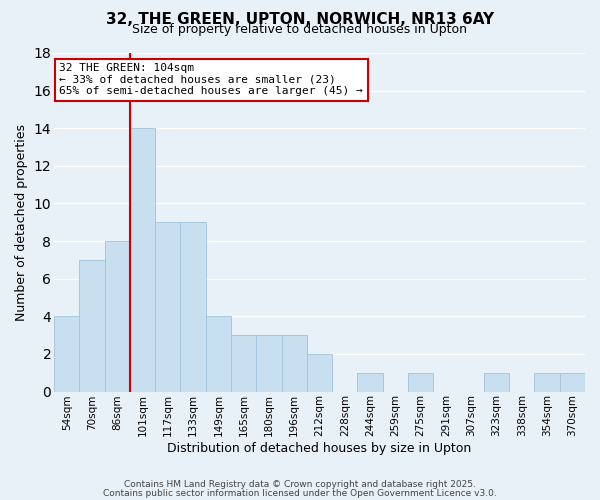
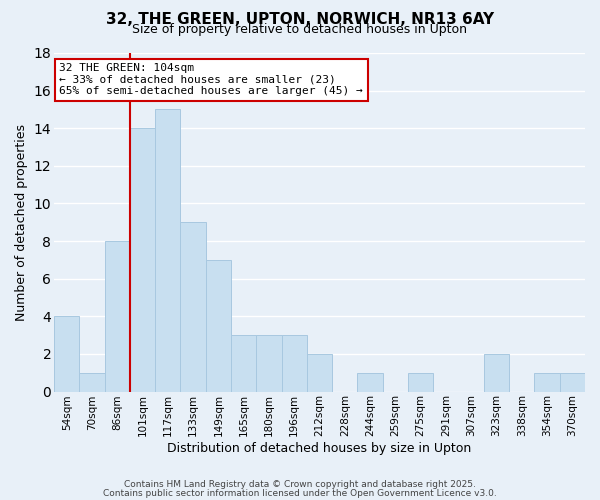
70sqm: 7 -> 1
117sqm: 9 -> 15
149sqm: 4 -> 7
323sqm: 1 -> 2
